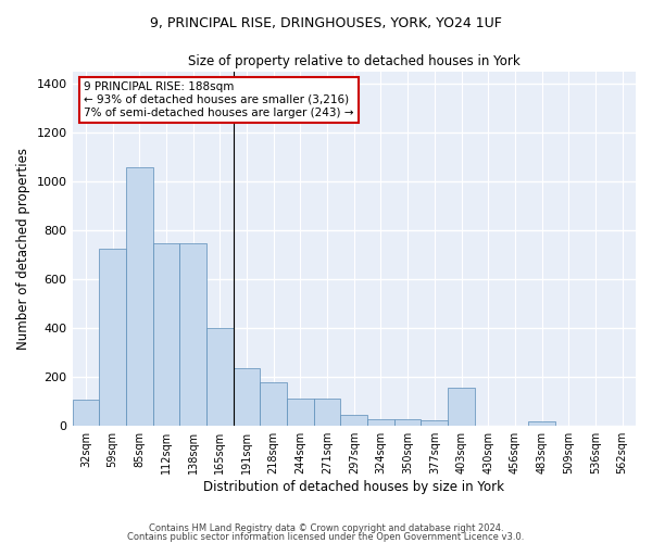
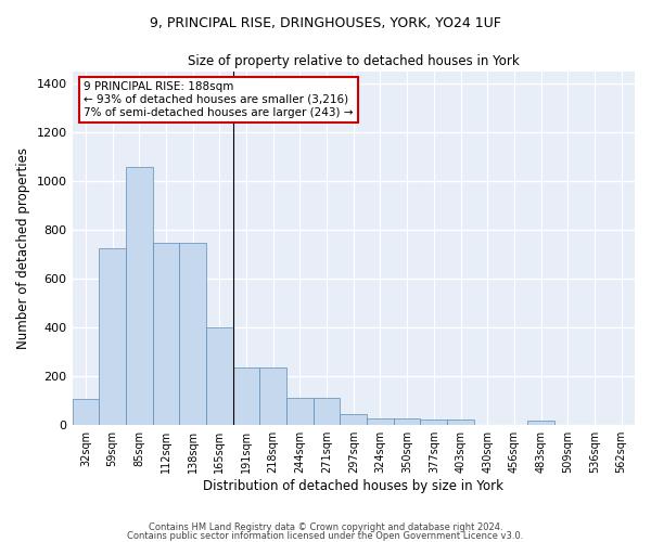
218sqm: 180 -> 238
403sqm: 155 -> 22
